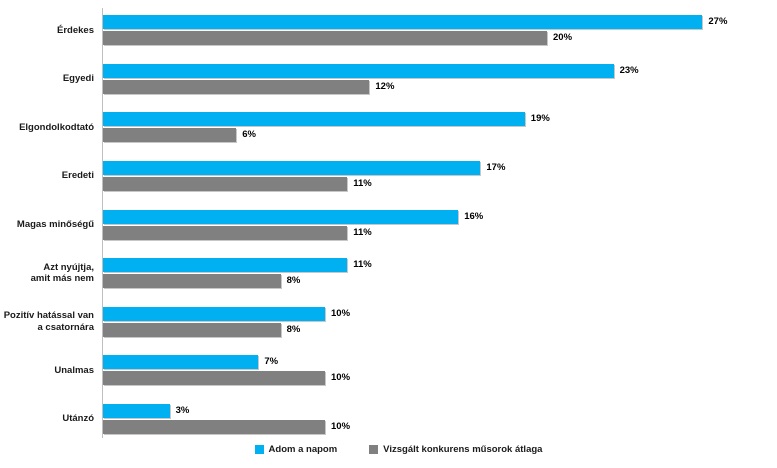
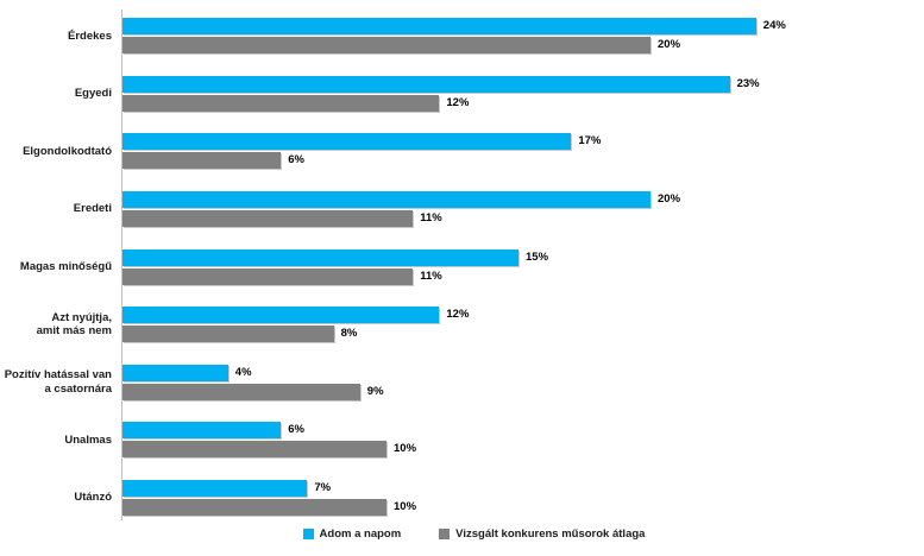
Adom a napom/Érdekes: 27% -> 24%
Adom a napom/Elgondolkodtató: 19% -> 17%
Adom a napom/Eredeti: 17% -> 20%
Adom a napom/Magas minőségű: 16% -> 15%
Adom a napom/Azt nyújtja, amit más nem: 11% -> 12%
Adom a napom/Pozitív hatással van a csatornára: 10% -> 4%
Vizsgált konkurens műsorok átlaga/Pozitív hatással van a csatornára: 8% -> 9%
Adom a napom/Unalmas: 7% -> 6%
Adom a napom/Utánzó: 3% -> 7%
